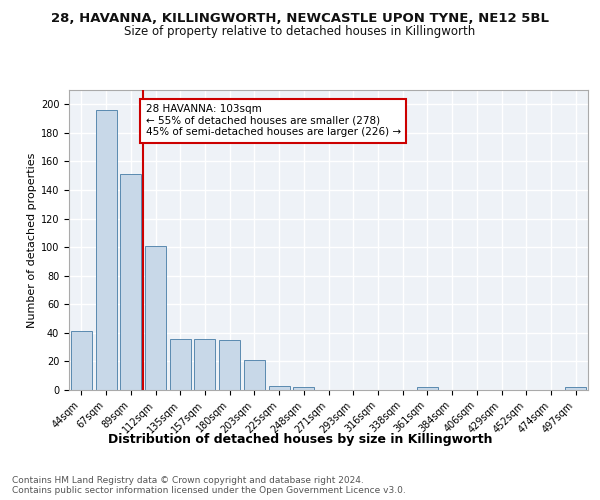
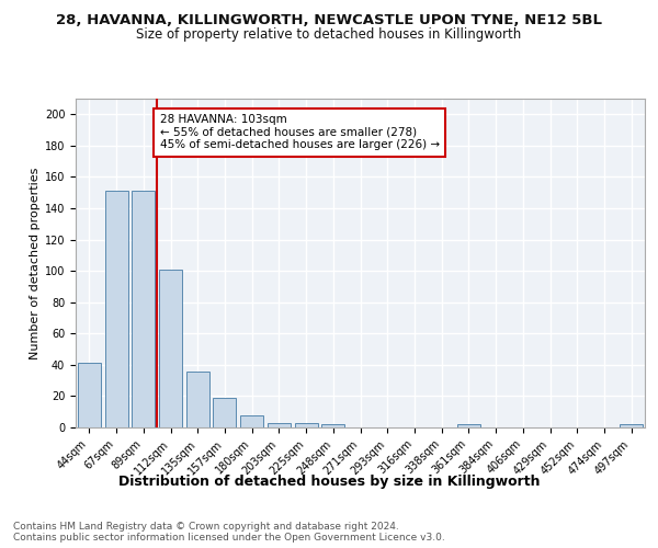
67sqm: 196 -> 151
157sqm: 36 -> 19
180sqm: 35 -> 8
203sqm: 21 -> 3
